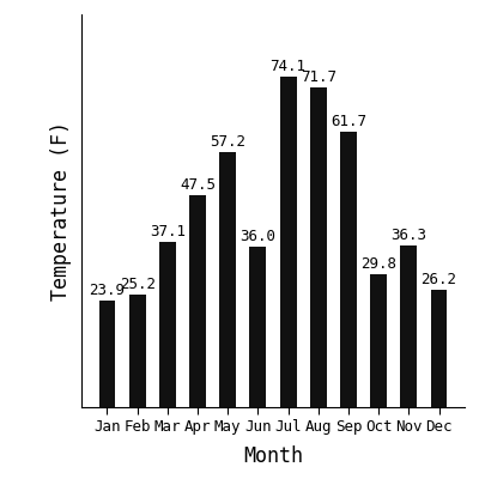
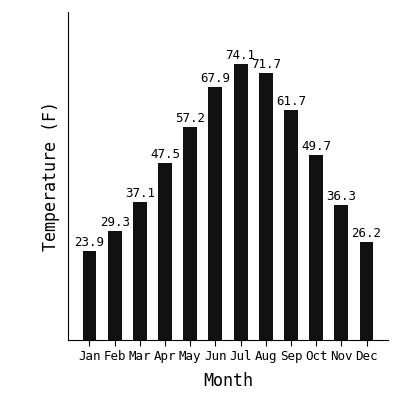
Feb: 25.2 -> 29.3
Jun: 36.0 -> 67.9
Oct: 29.8 -> 49.7
